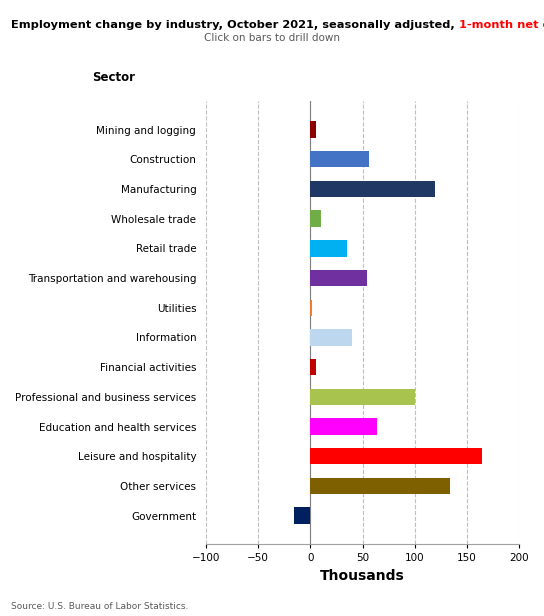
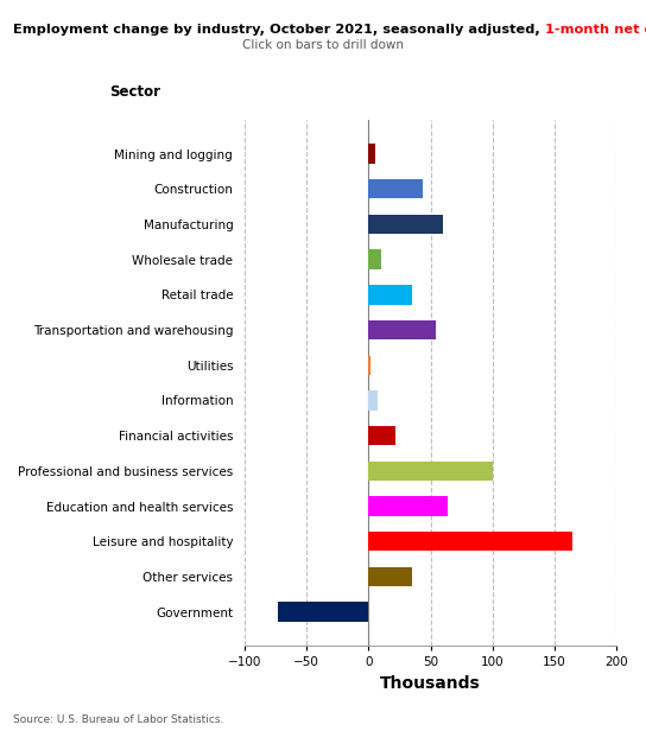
Construction: 56 -> 44
Manufacturing: 119 -> 60
Information: 40 -> 7
Financial activities: 5 -> 22
Other services: 134 -> 35
Government: -16 -> -73
